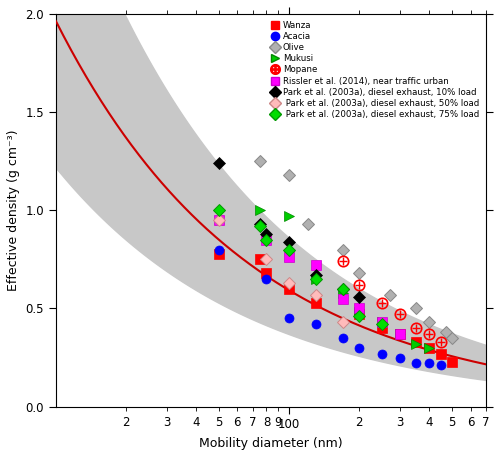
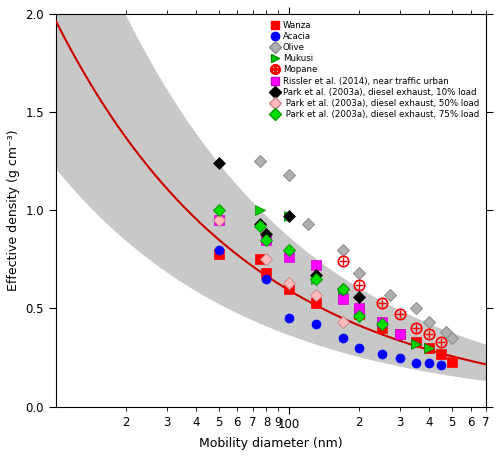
Park et al. (2003a), diesel exhaust, 10% load/100: 0.84 -> 0.97
